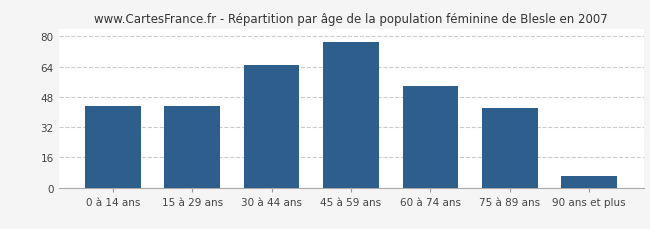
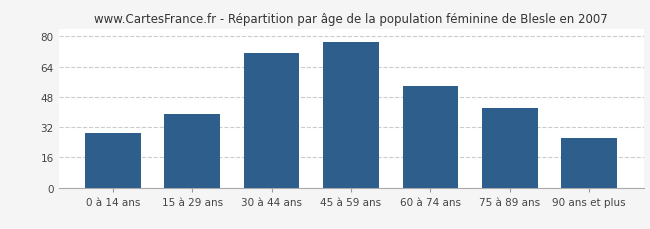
0 à 14 ans: 43 -> 29
15 à 29 ans: 43 -> 39
30 à 44 ans: 65 -> 71
90 ans et plus: 6 -> 26
